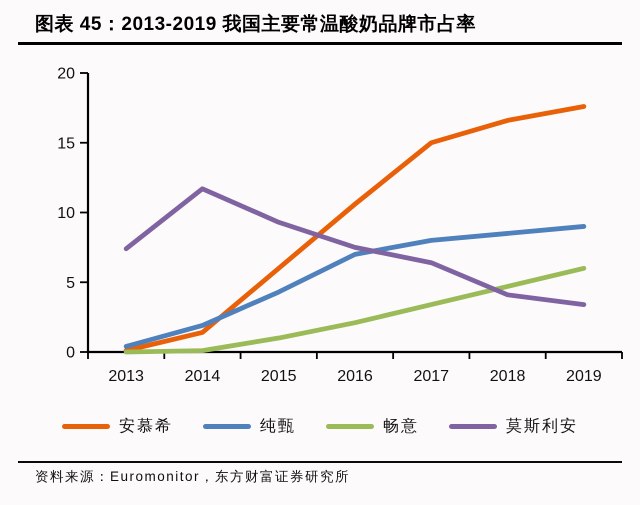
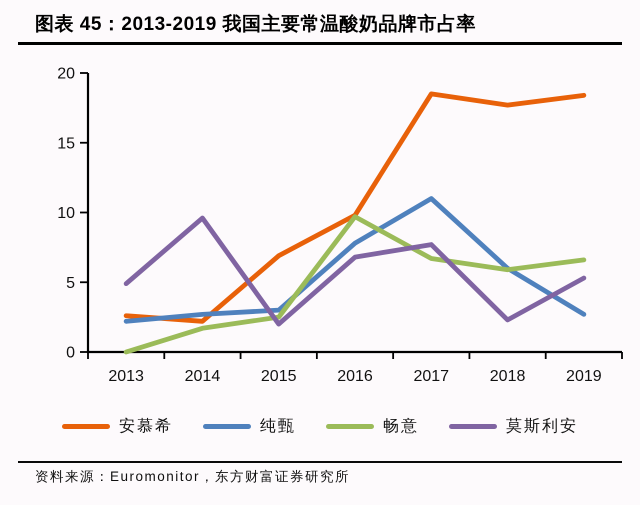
安慕希/2013: 0.1 -> 2.6
纯甄/2013: 0.4 -> 2.2
莫斯利安/2013: 7.4 -> 4.9
安慕希/2014: 1.4 -> 2.2
纯甄/2014: 1.9 -> 2.7
畅意/2014: 0.1 -> 1.7
莫斯利安/2014: 11.7 -> 9.6
安慕希/2015: 6.0 -> 6.9
纯甄/2015: 4.3 -> 3.0
畅意/2015: 1.0 -> 2.5
莫斯利安/2015: 9.3 -> 2.0
安慕希/2016: 10.6 -> 9.8
纯甄/2016: 7.0 -> 7.8
畅意/2016: 2.1 -> 9.7
莫斯利安/2016: 7.5 -> 6.8
安慕希/2017: 15.0 -> 18.5
纯甄/2017: 8.0 -> 11.0
畅意/2017: 3.4 -> 6.7
莫斯利安/2017: 6.4 -> 7.7
安慕希/2018: 16.6 -> 17.7
纯甄/2018: 8.5 -> 6.0
畅意/2018: 4.7 -> 5.9
莫斯利安/2018: 4.1 -> 2.3
安慕希/2019: 17.6 -> 18.4
纯甄/2019: 9.0 -> 2.7
畅意/2019: 6.0 -> 6.6
莫斯利安/2019: 3.4 -> 5.3
